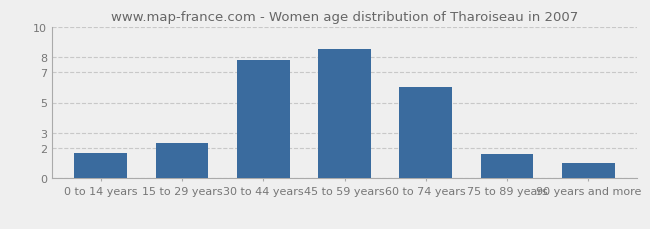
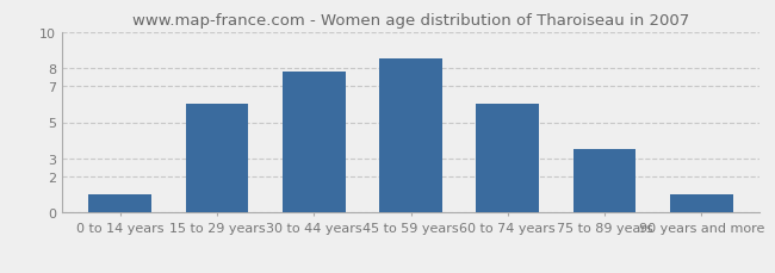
0 to 14 years: 1.7 -> 1.0
15 to 29 years: 2.3 -> 6.0
75 to 89 years: 1.6 -> 3.5
